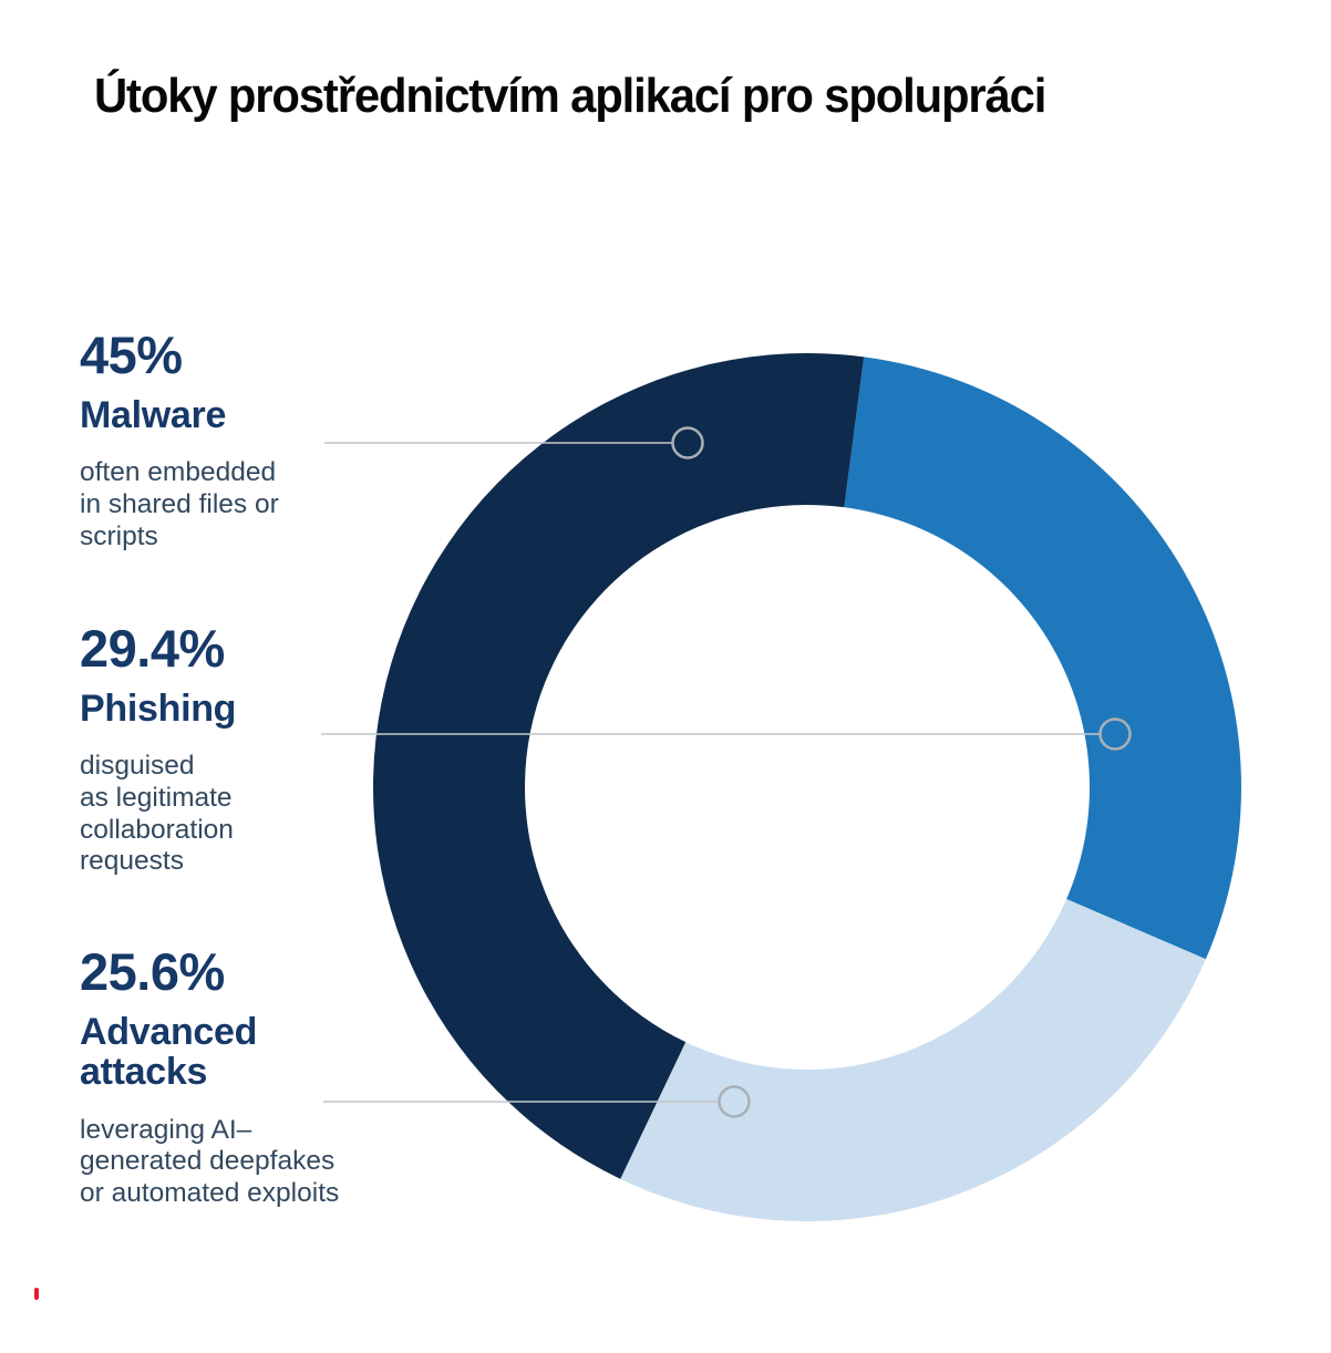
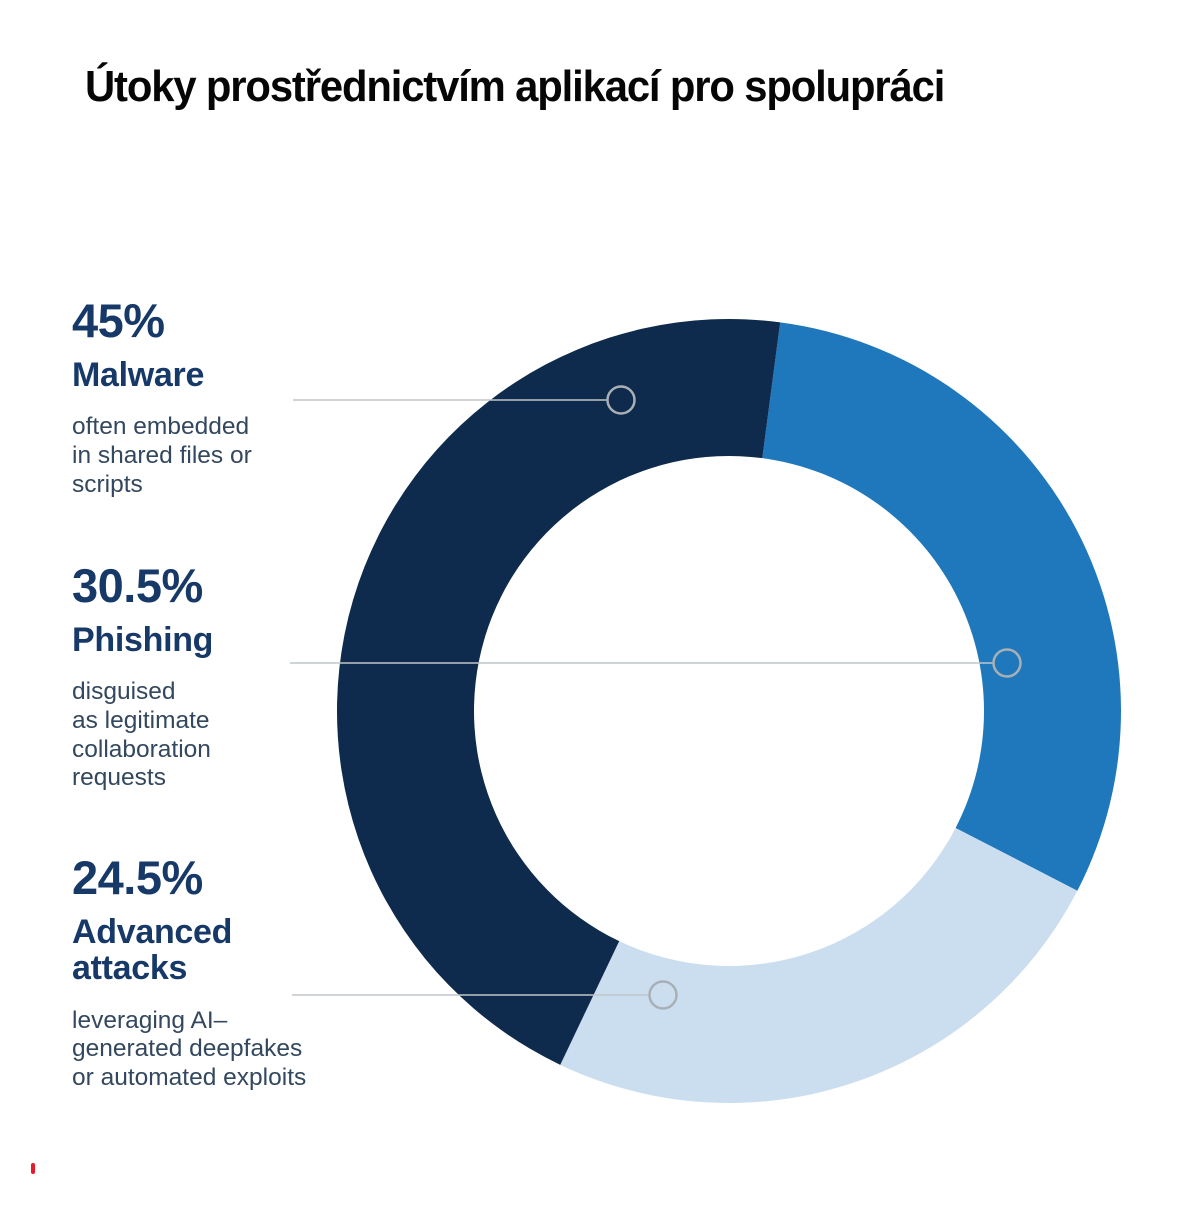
Phishing: 29.4% -> 30.5%
Advanced attacks: 25.6% -> 24.5%
